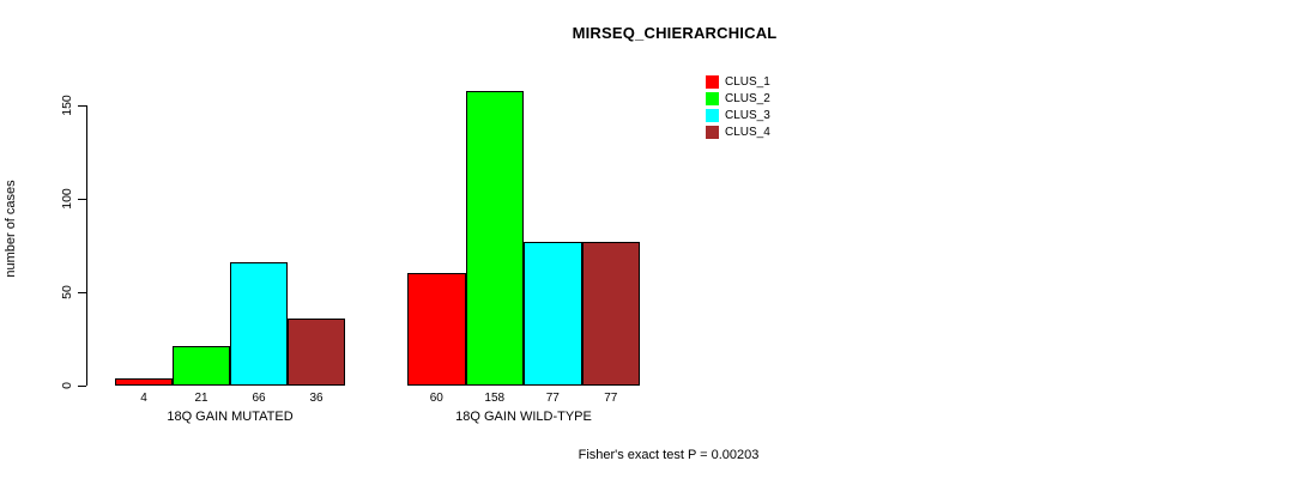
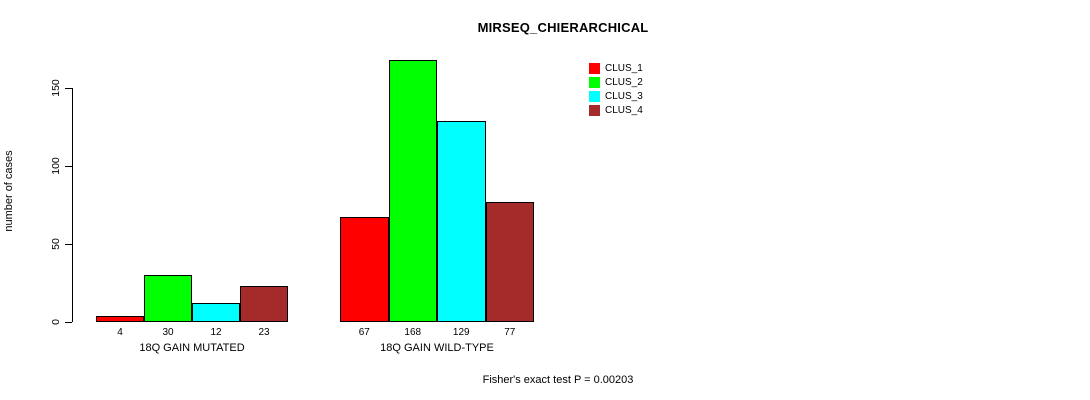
CLUS_2/18Q GAIN MUTATED: 21 -> 30
CLUS_3/18Q GAIN MUTATED: 66 -> 12
CLUS_4/18Q GAIN MUTATED: 36 -> 23
CLUS_1/18Q GAIN WILD-TYPE: 60 -> 67
CLUS_2/18Q GAIN WILD-TYPE: 158 -> 168
CLUS_3/18Q GAIN WILD-TYPE: 77 -> 129
